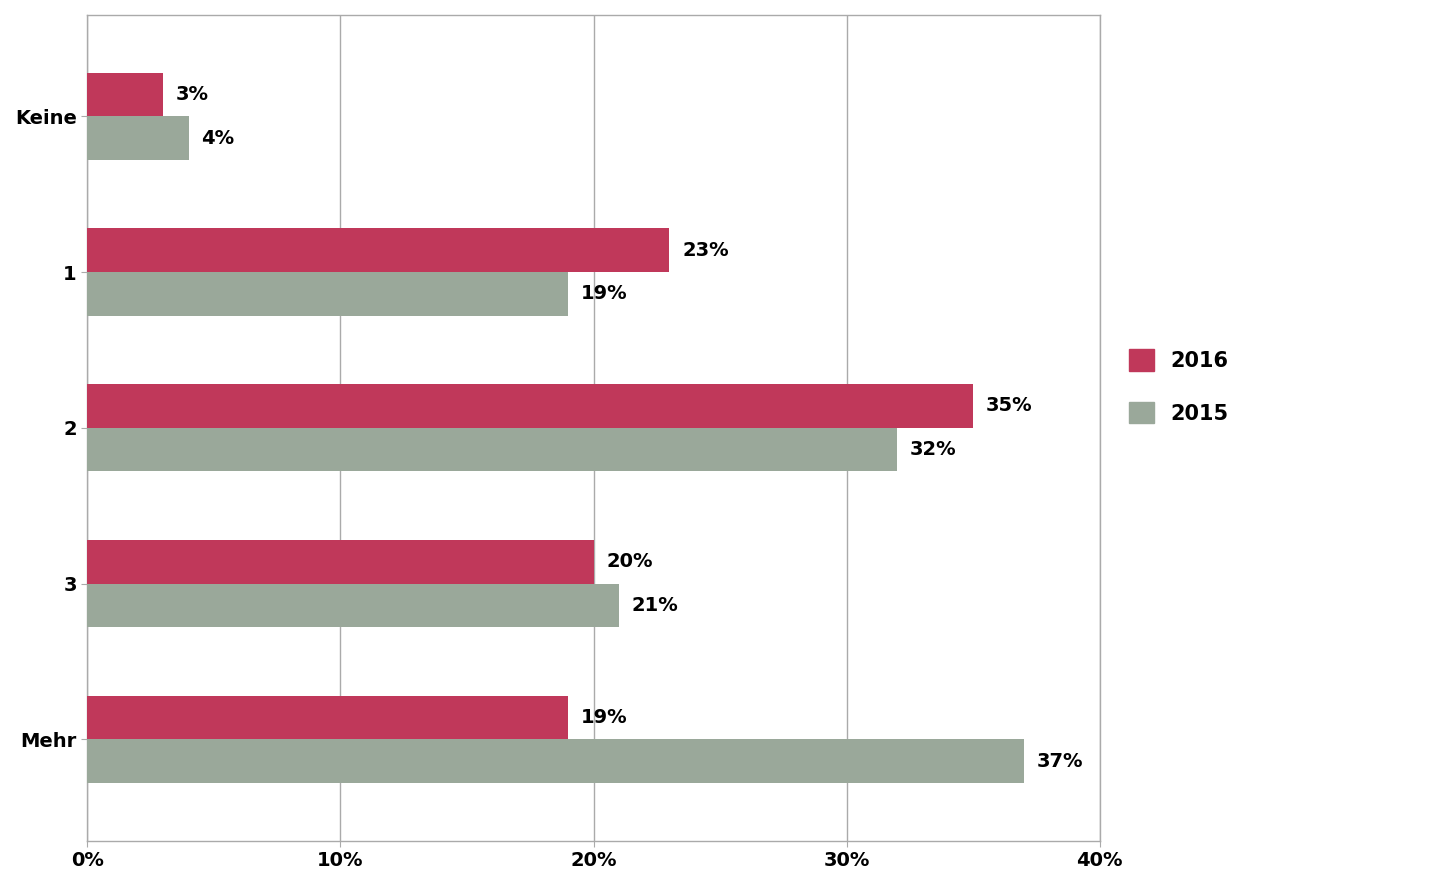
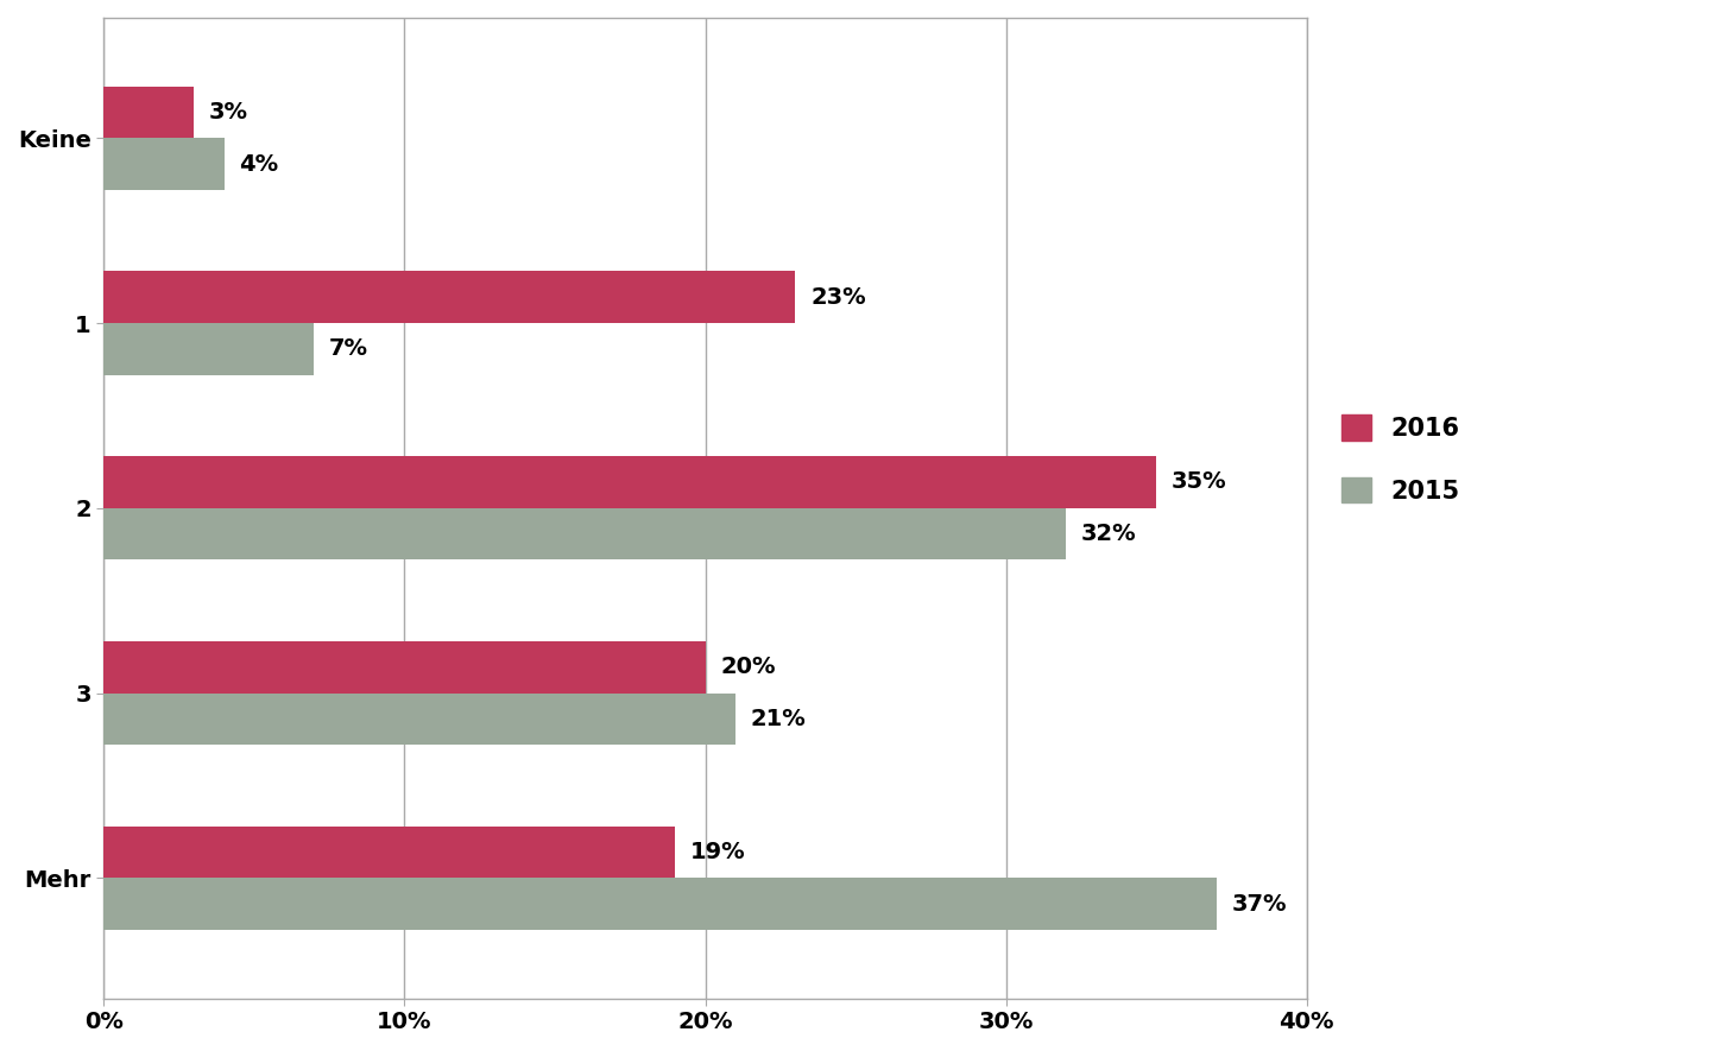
2015/1: 19% -> 7%
